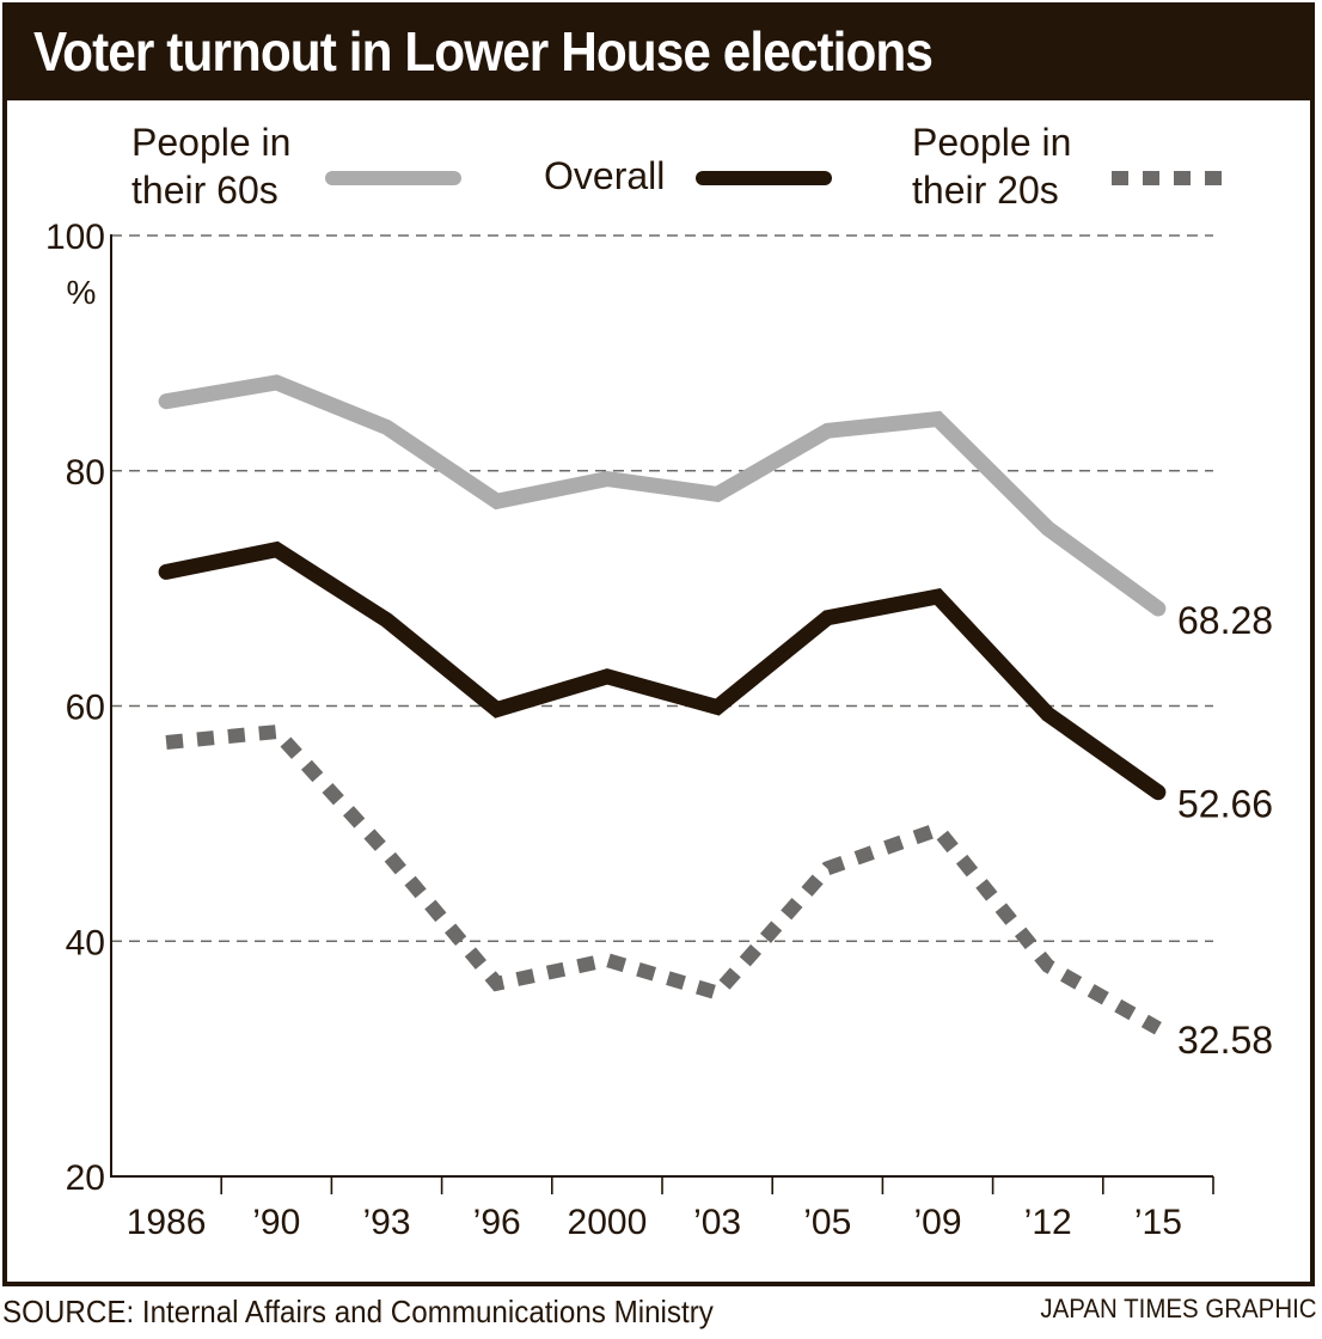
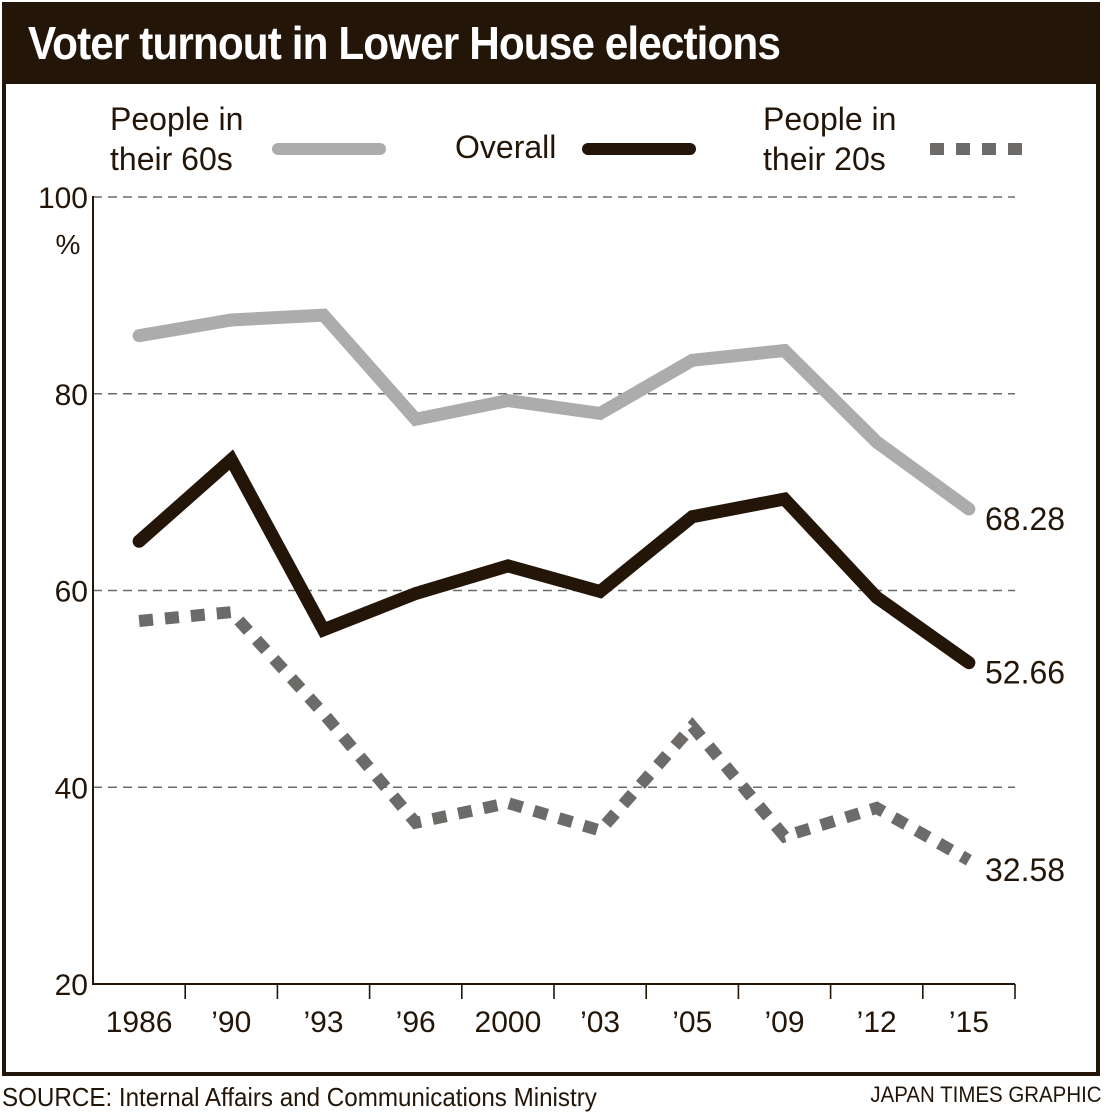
Overall/1986: 71 -> 65
People in their 60s/’93: 84 -> 88
Overall/’93: 67 -> 56
People in their 20s/’09: 50 -> 35
